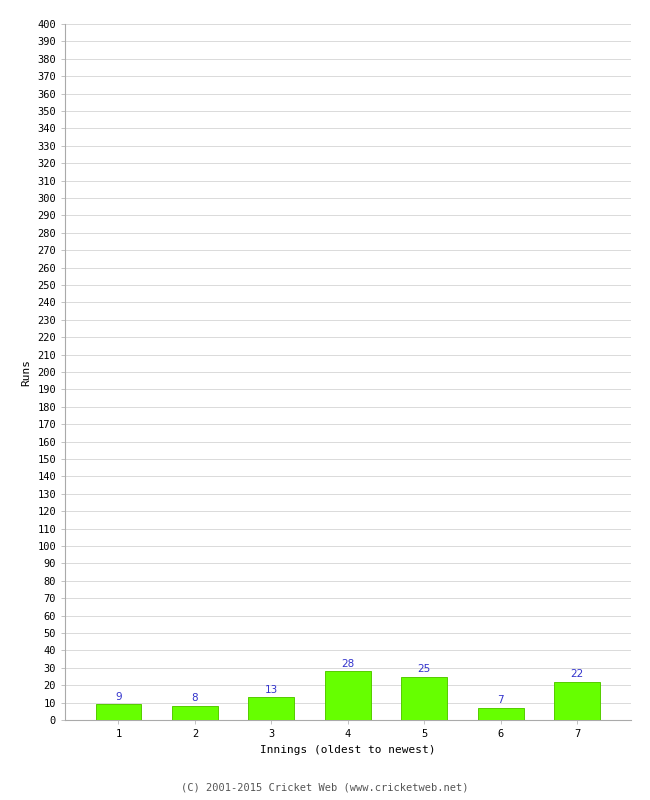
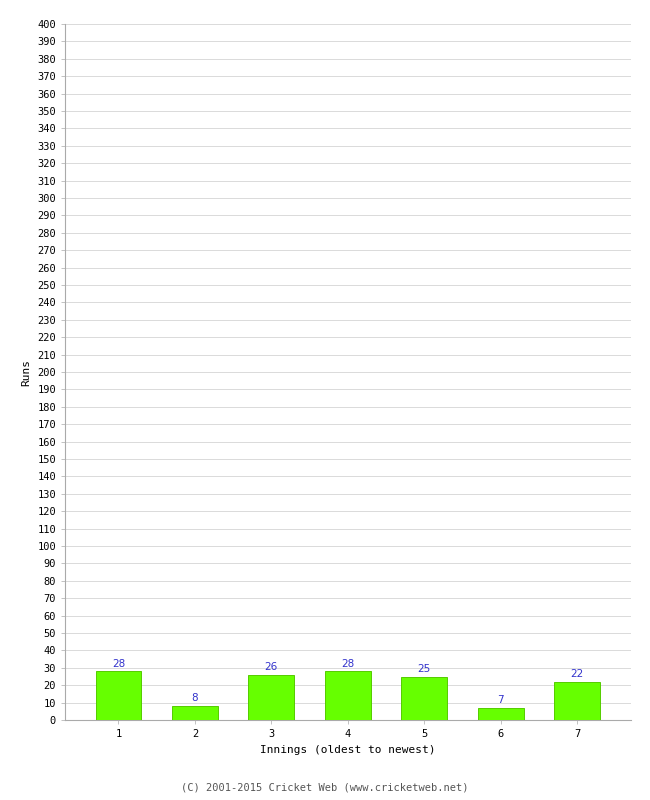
1: 9 -> 28
3: 13 -> 26
